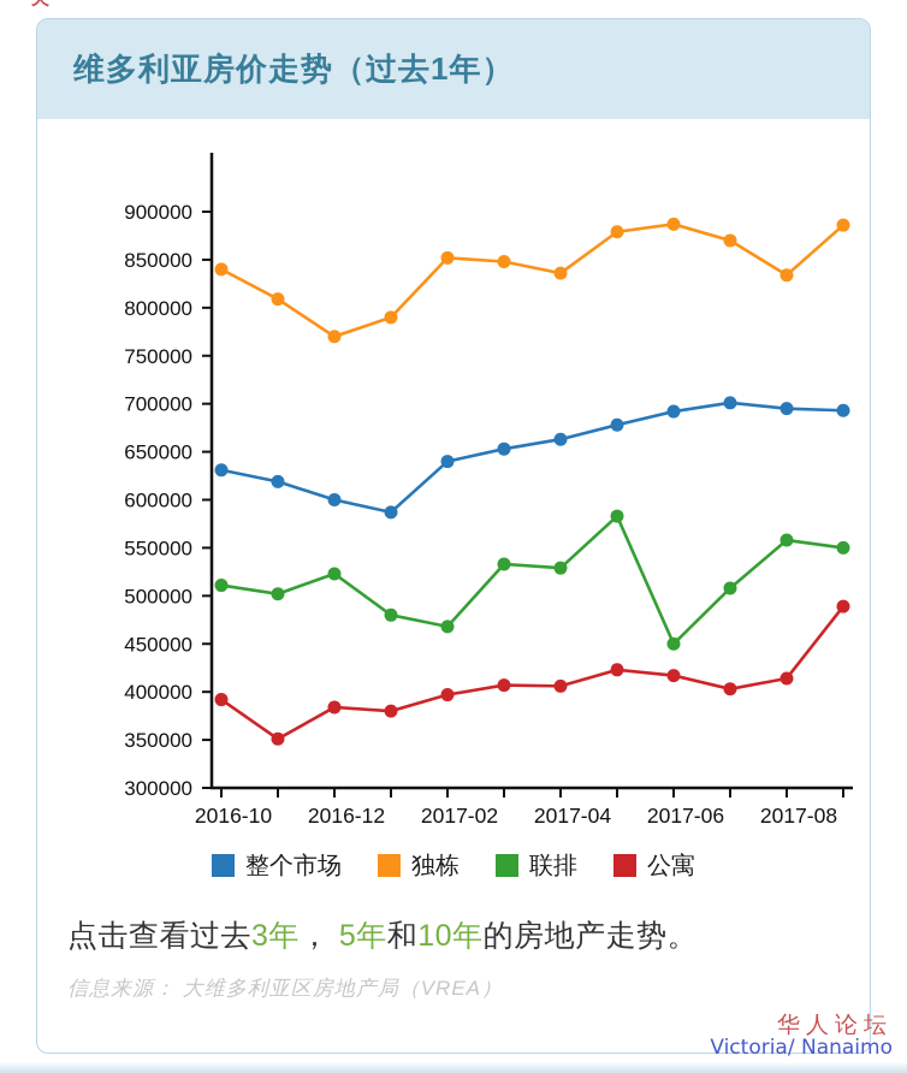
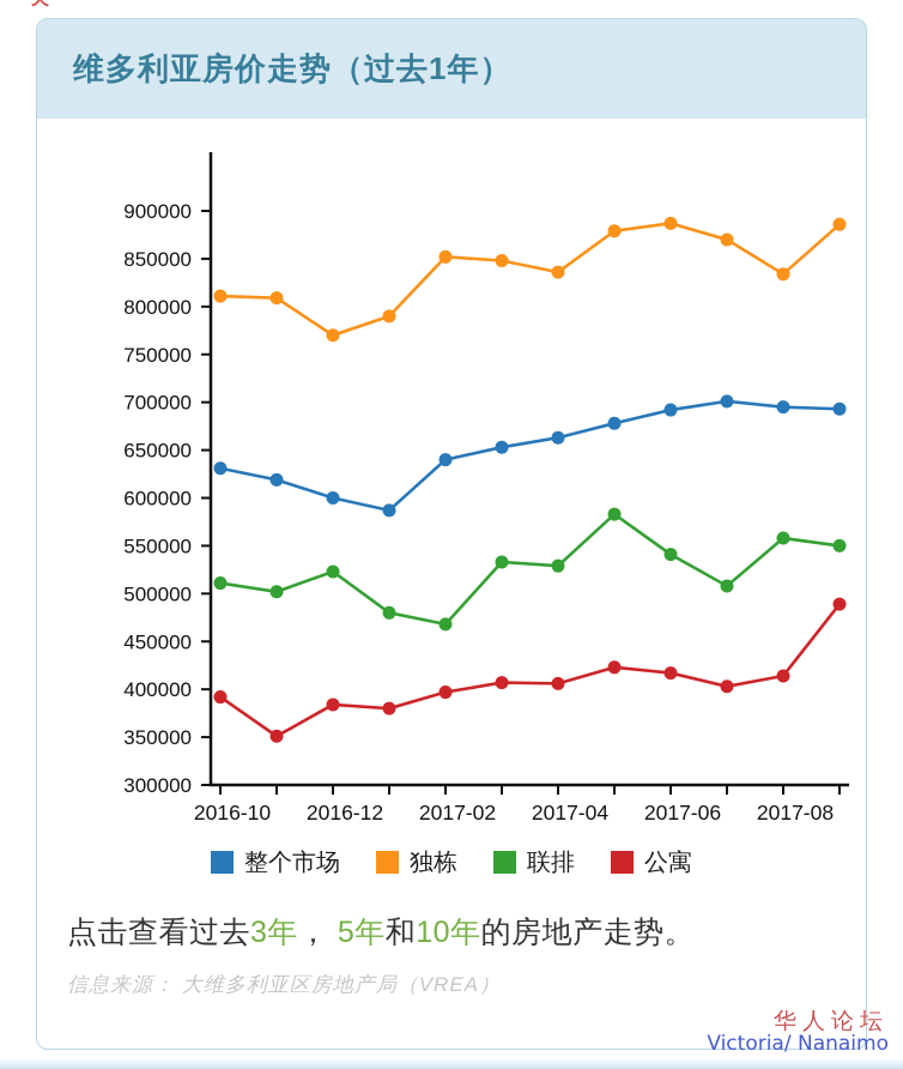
独栋/2016-10: 840000 -> 810000
联排/2017-06: 450000 -> 540000
